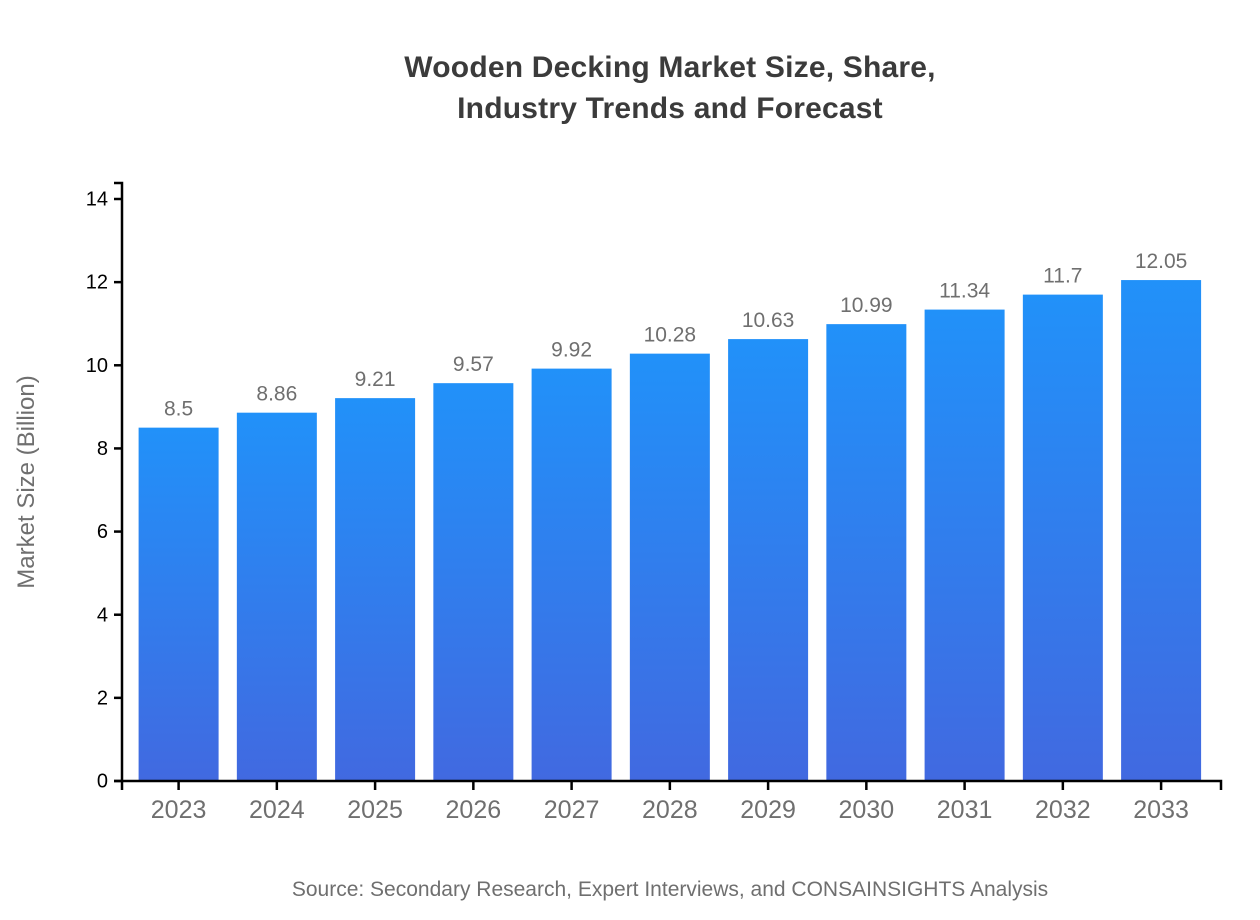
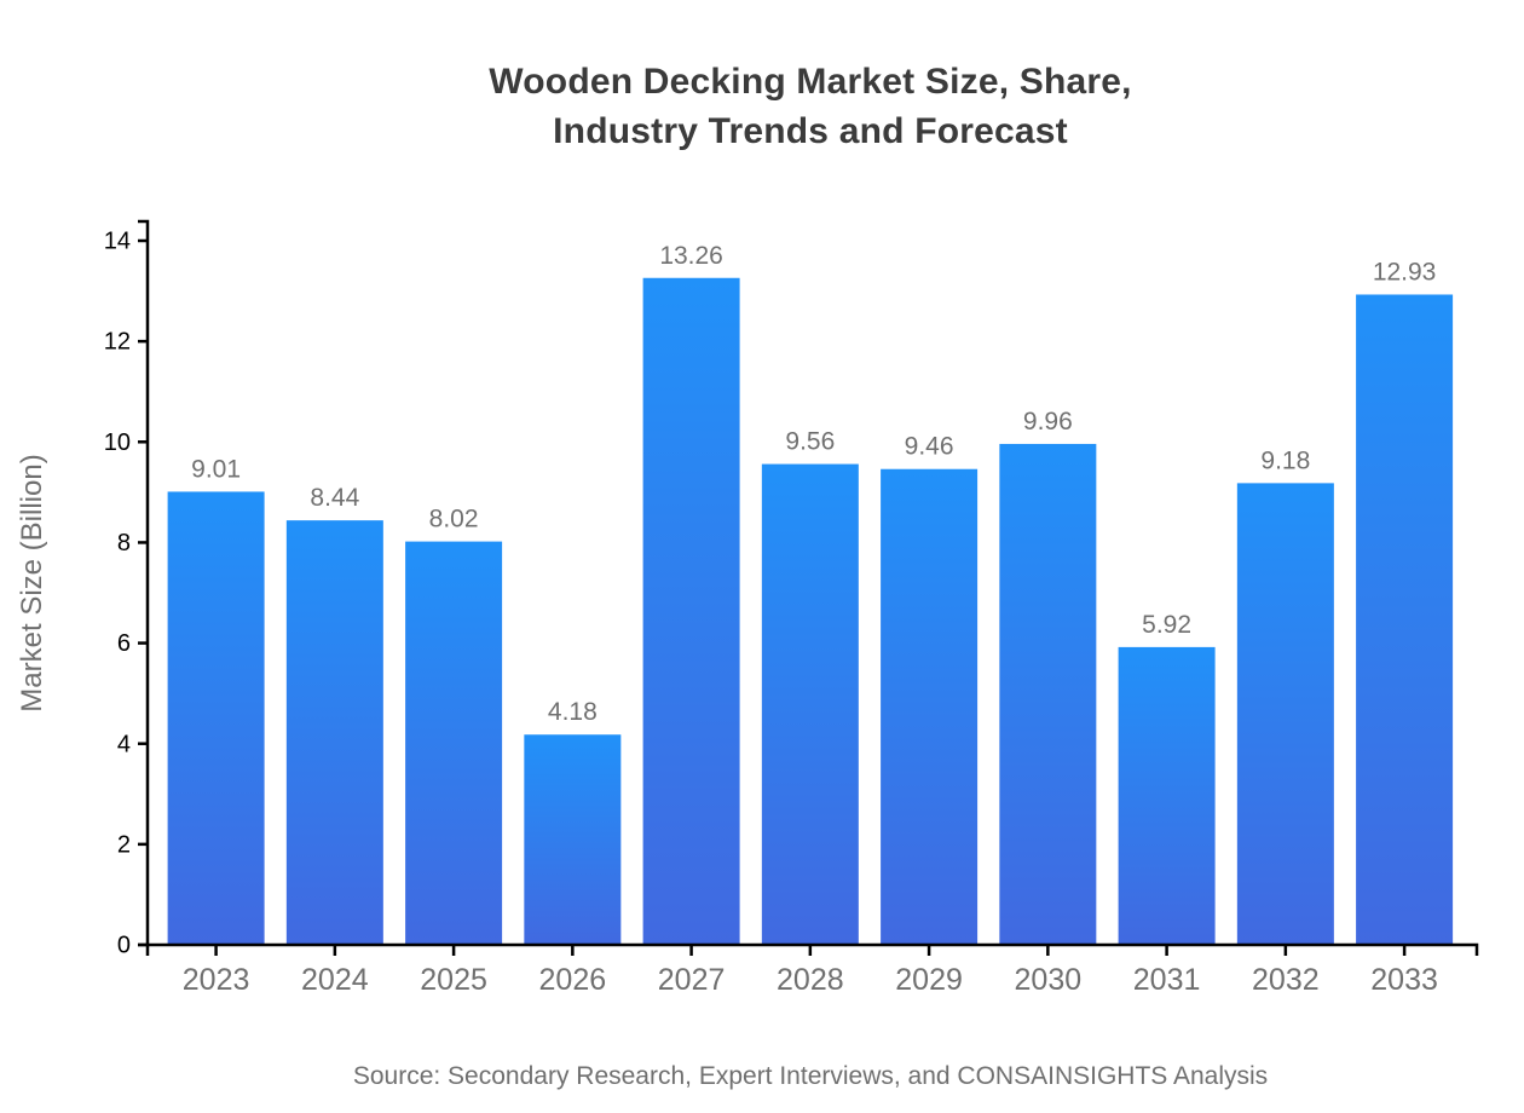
2023: 8.5 -> 9.01
2024: 8.86 -> 8.44
2025: 9.21 -> 8.02
2026: 9.57 -> 4.18
2027: 9.92 -> 13.26
2028: 10.28 -> 9.56
2029: 10.63 -> 9.46
2030: 10.99 -> 9.96
2031: 11.34 -> 5.92
2032: 11.7 -> 9.18
2033: 12.05 -> 12.93
